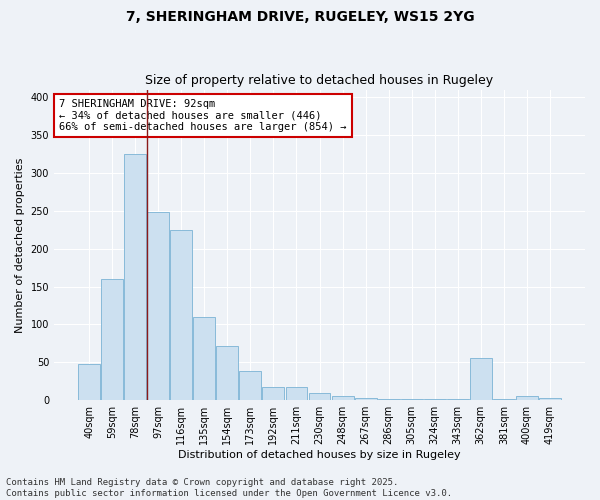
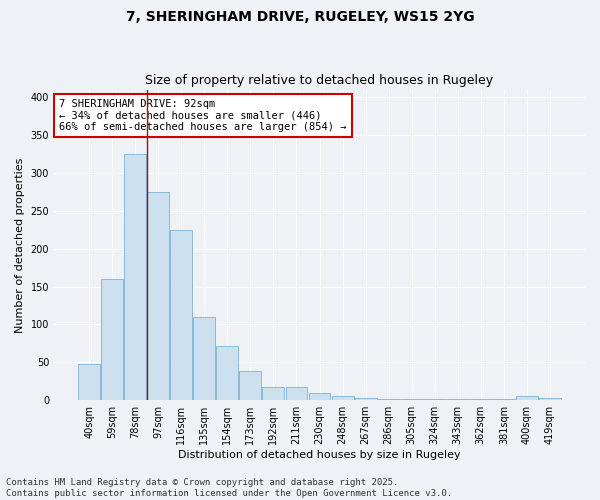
97sqm: 248 -> 275
362sqm: 56 -> 1
